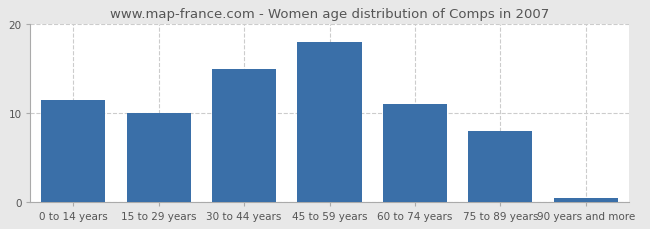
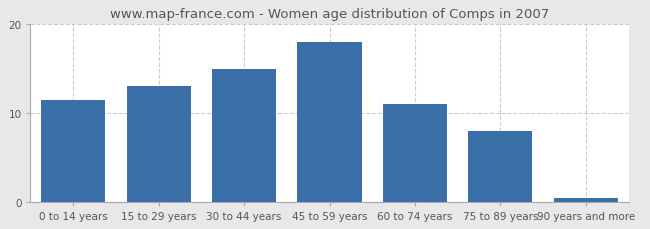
15 to 29 years: 10.0 -> 13.0
